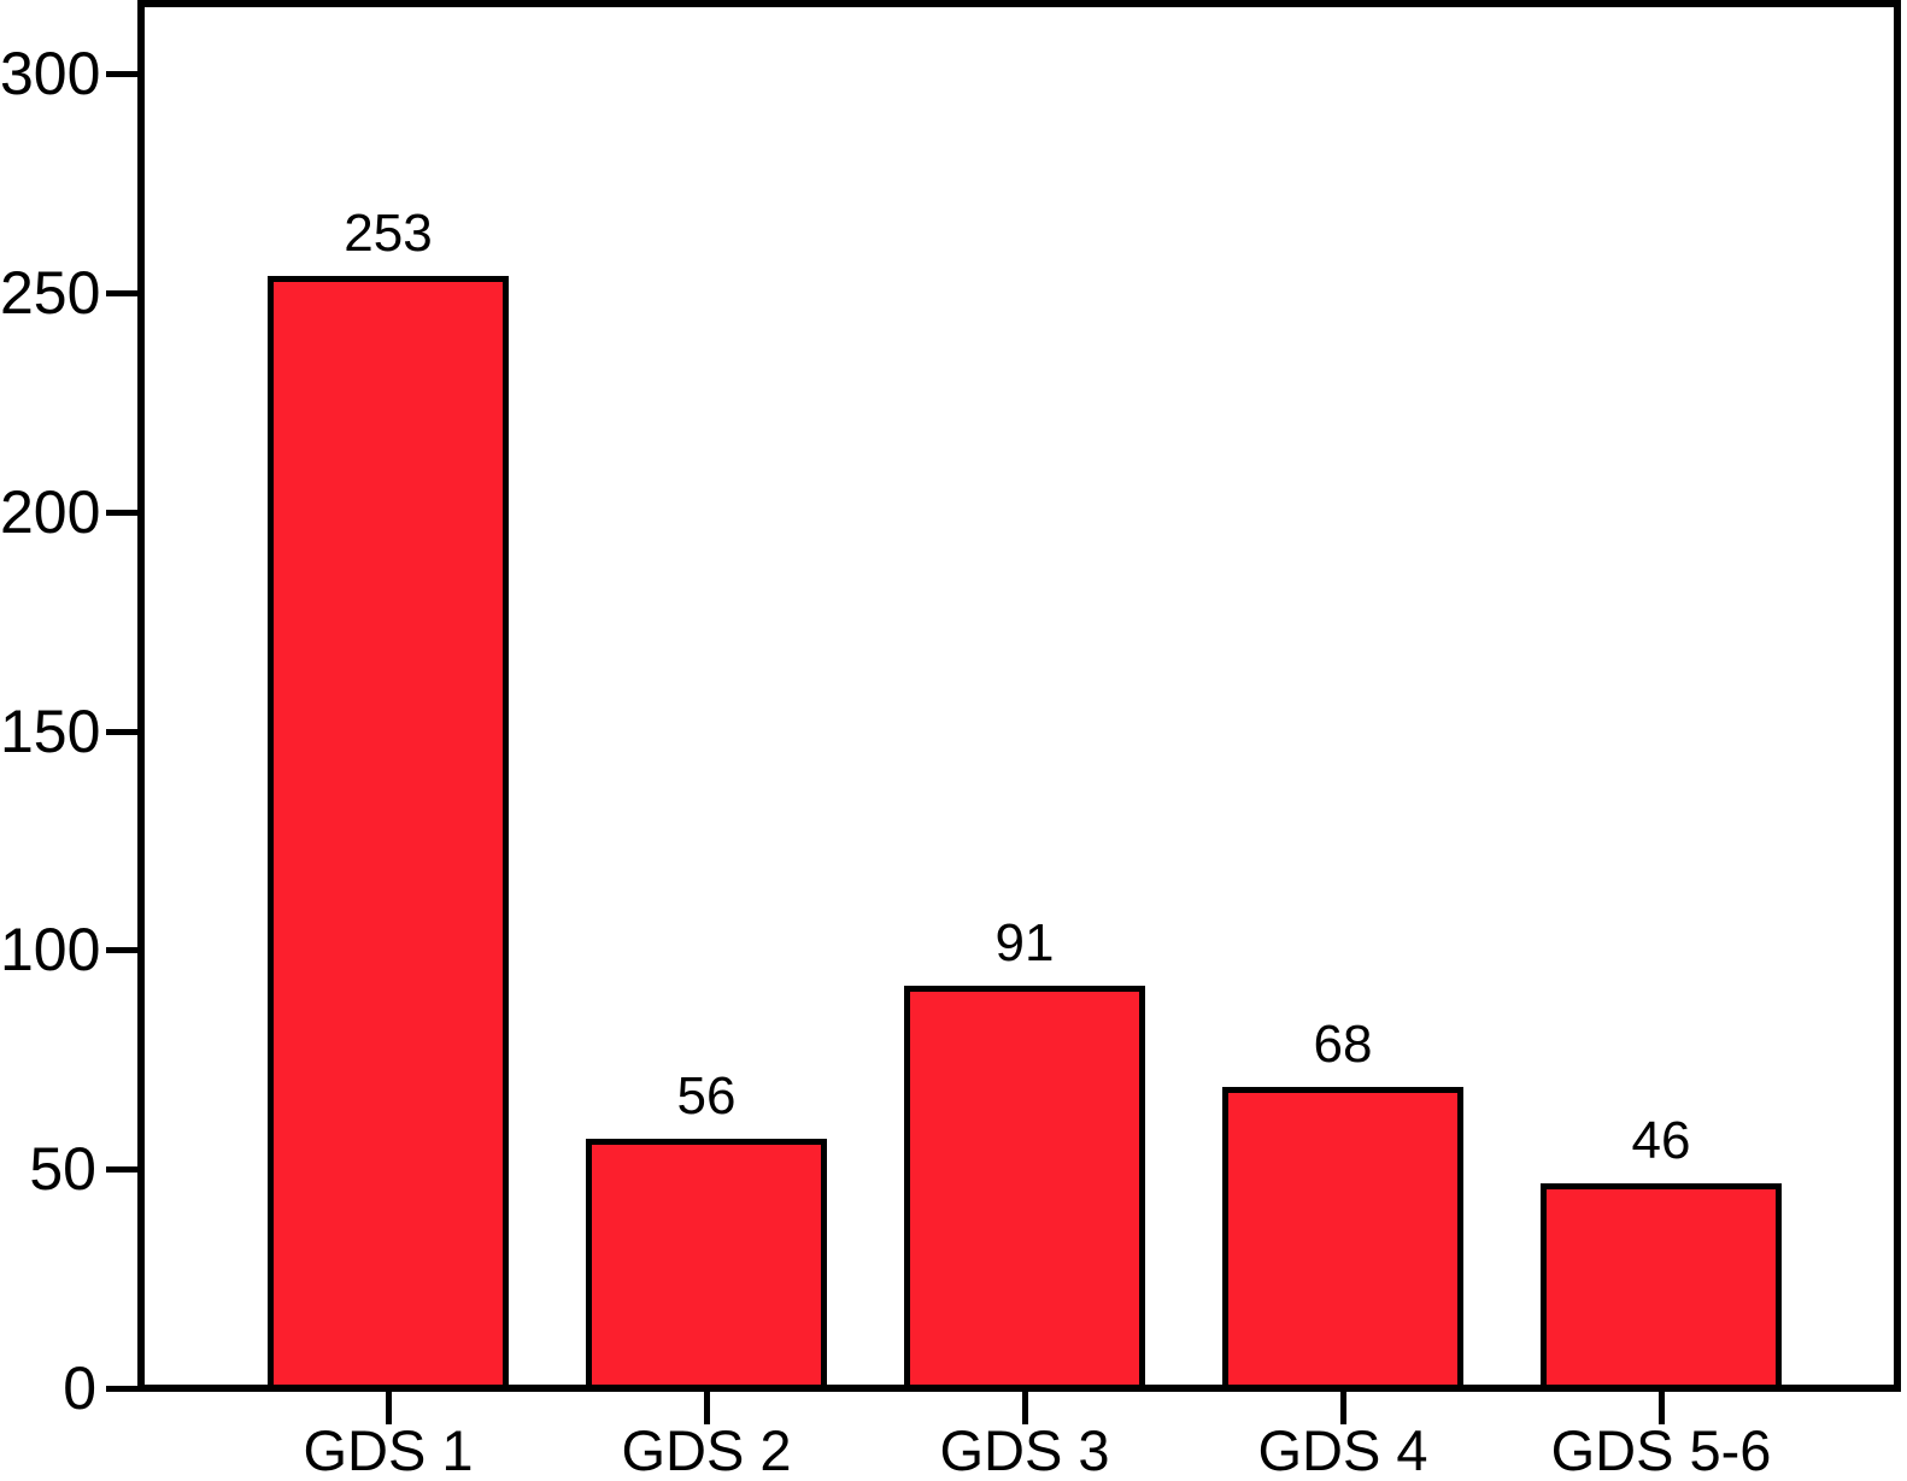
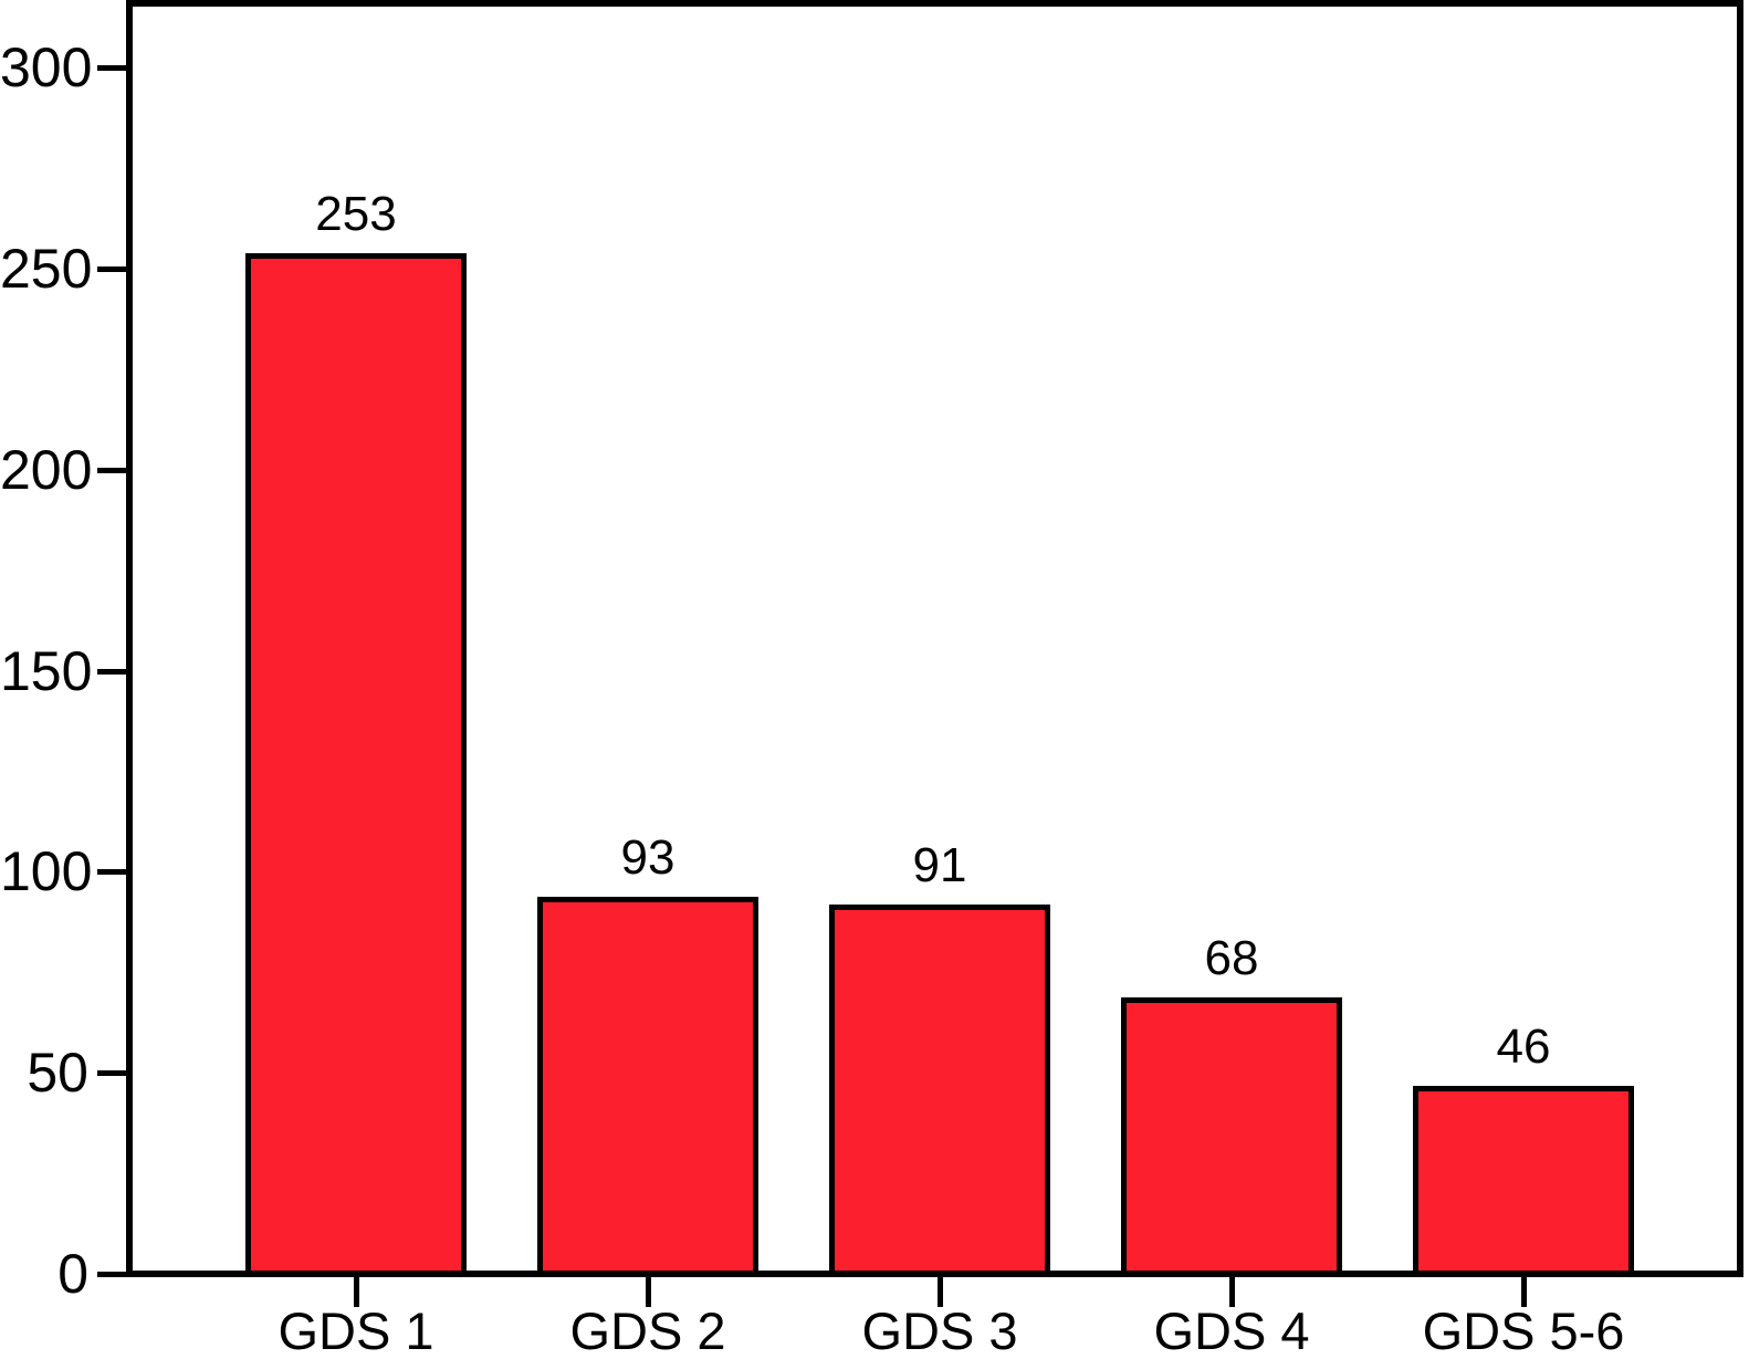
GDS 2: 56 -> 93
